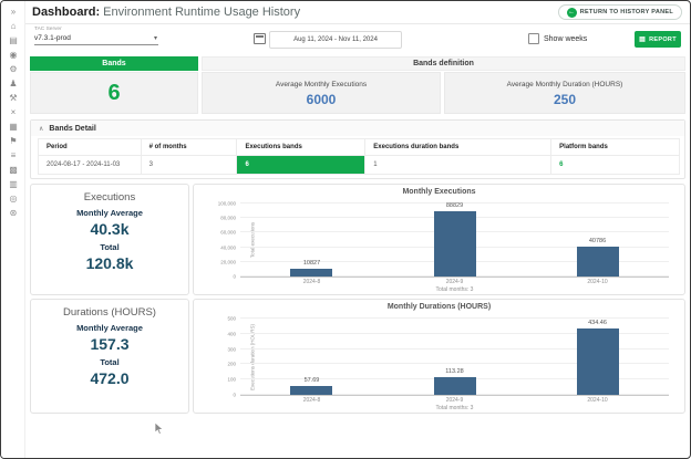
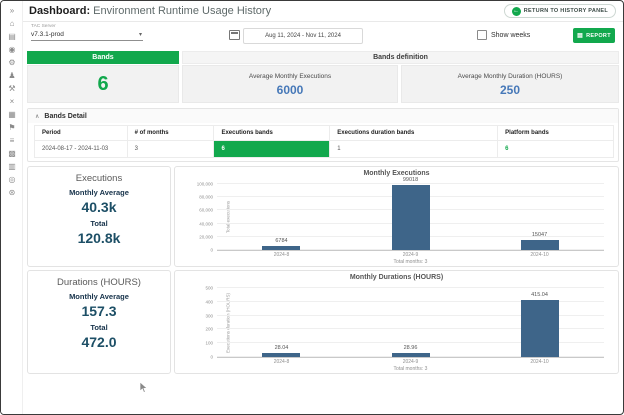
Monthly Executions/2024-8: 10827 -> 6784
Monthly Executions/2024-9: 88829 -> 99018
Monthly Executions/2024-10: 40786 -> 15047
Monthly Durations (HOURS)/2024-8: 57.69 -> 28.04
Monthly Durations (HOURS)/2024-9: 113.28 -> 28.96
Monthly Durations (HOURS)/2024-10: 434.46 -> 415.04
